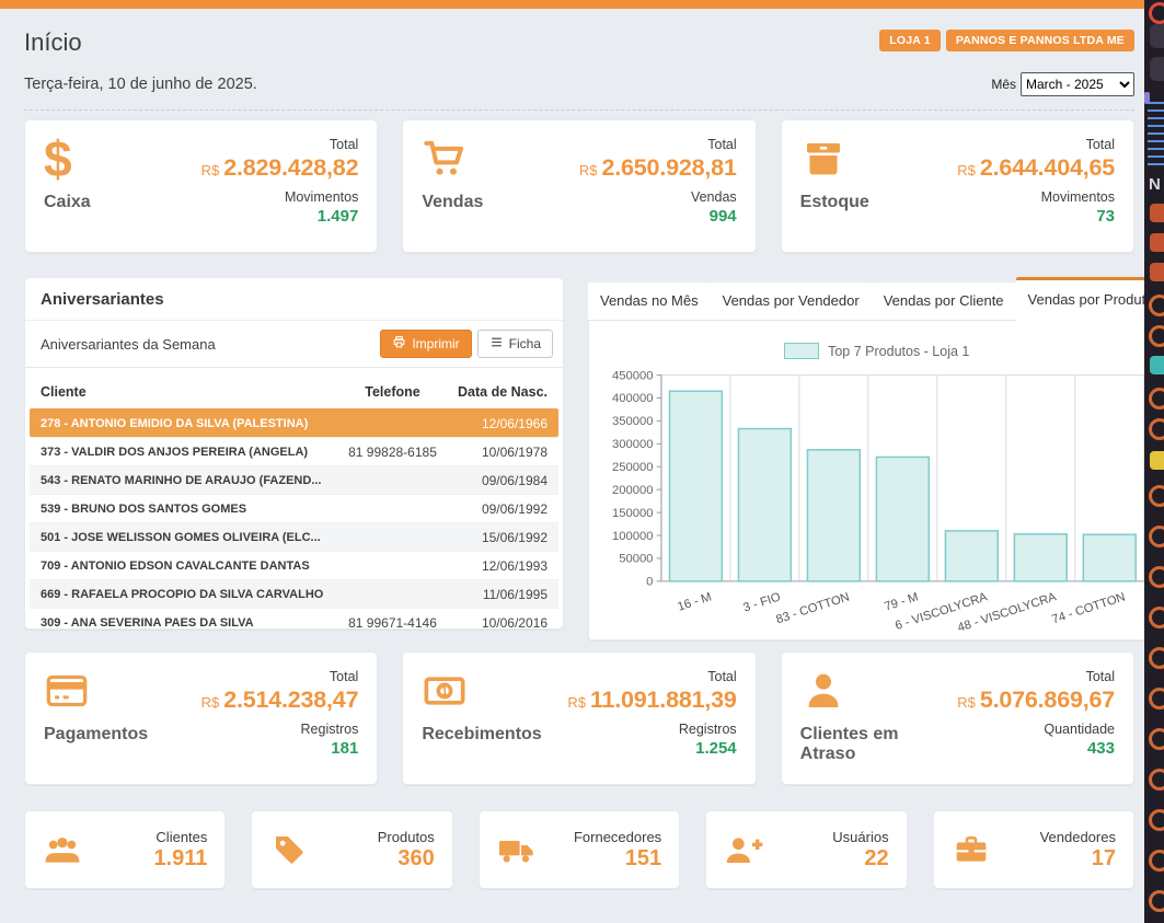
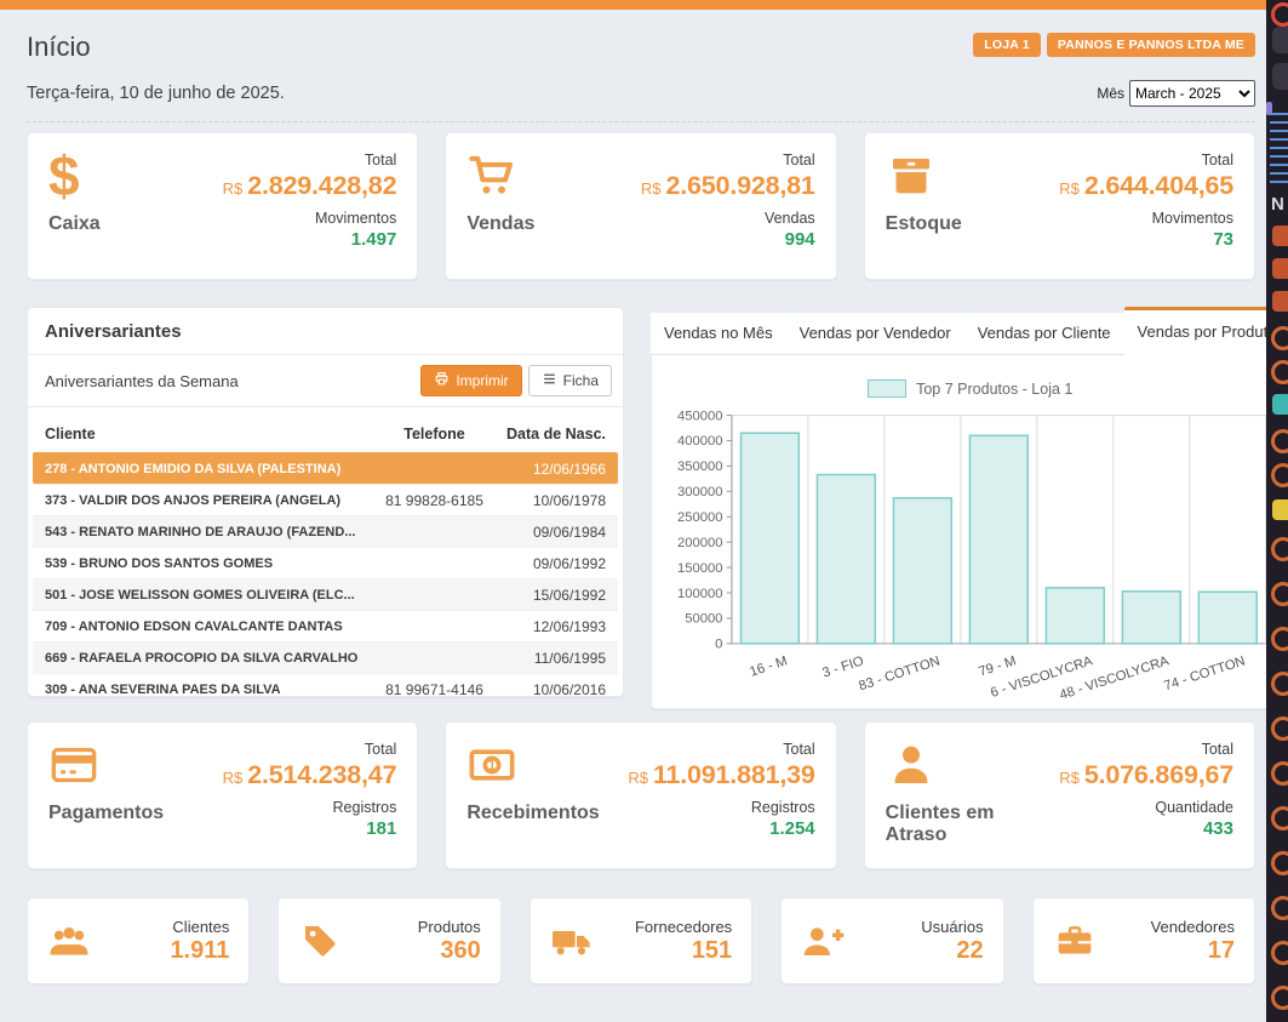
79 - M: 270000 -> 410000
